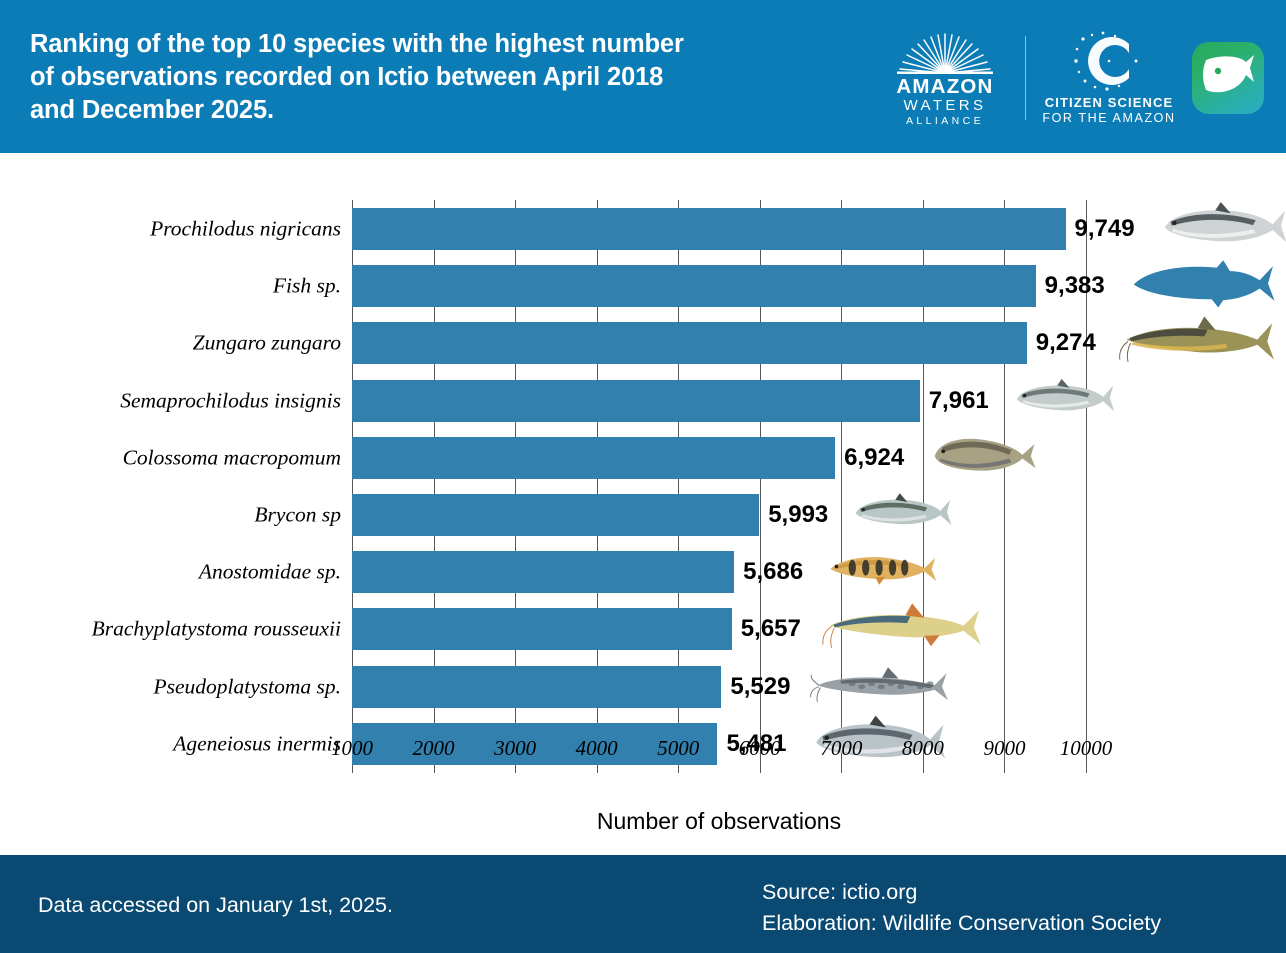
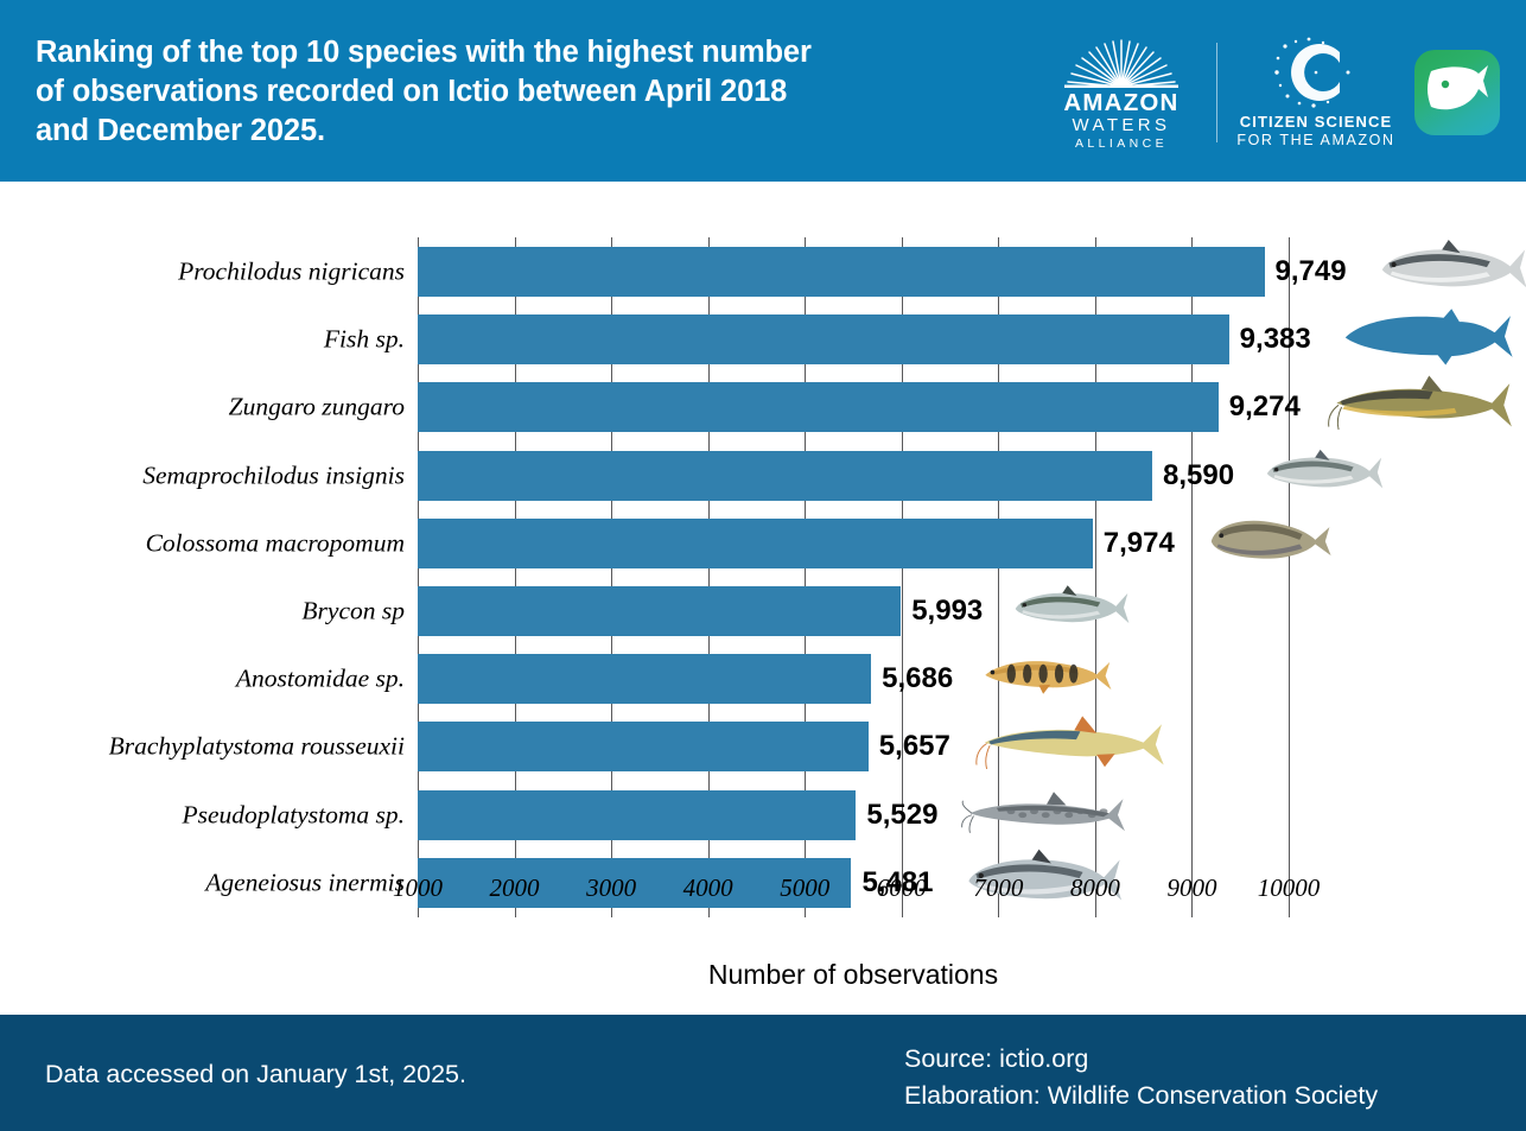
Semaprochilodus insignis: 7,961 -> 8,590
Colossoma macropomum: 6,924 -> 7,974
